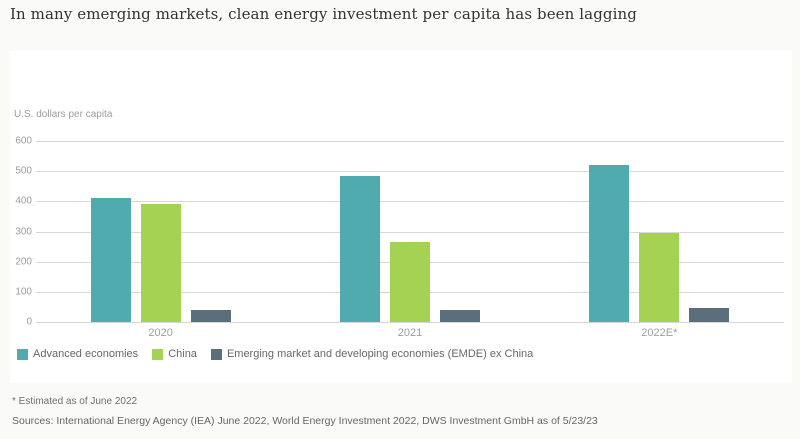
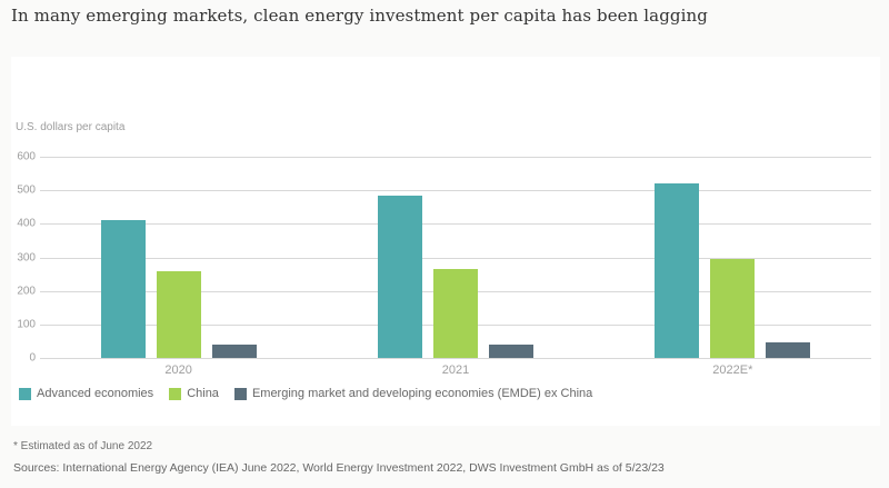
China/2020: 390 -> 260
